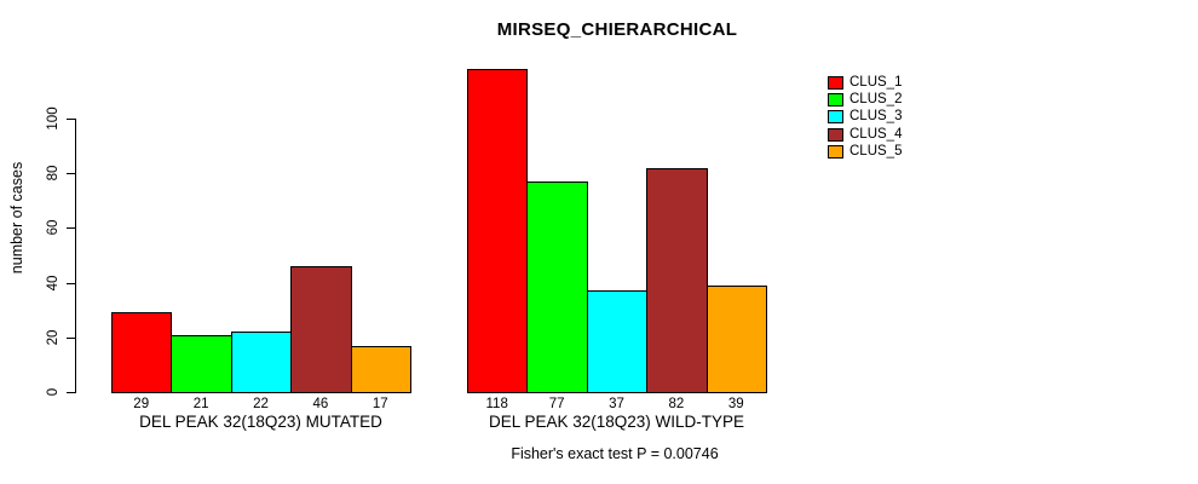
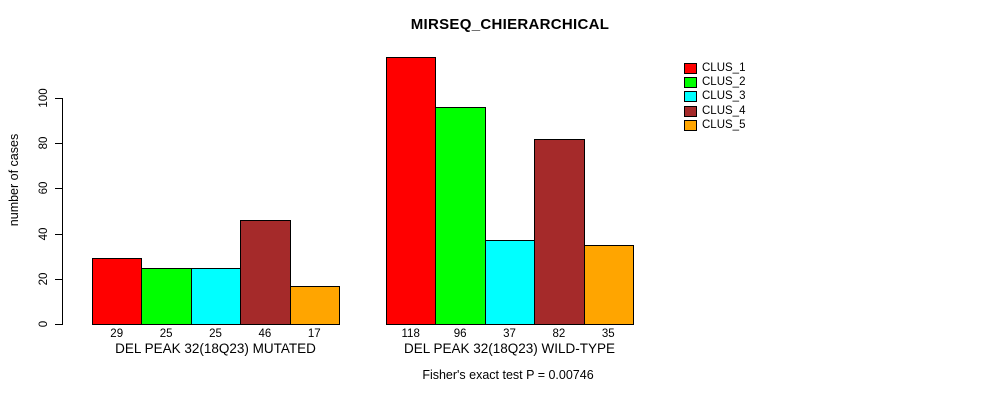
CLUS_2/DEL PEAK 32(18Q23) MUTATED: 21 -> 25
CLUS_3/DEL PEAK 32(18Q23) MUTATED: 22 -> 25
CLUS_2/DEL PEAK 32(18Q23) WILD-TYPE: 77 -> 96
CLUS_5/DEL PEAK 32(18Q23) WILD-TYPE: 39 -> 35
